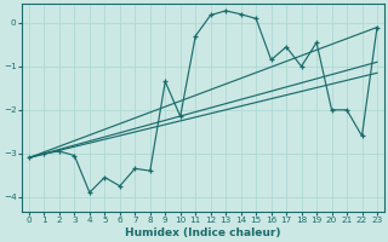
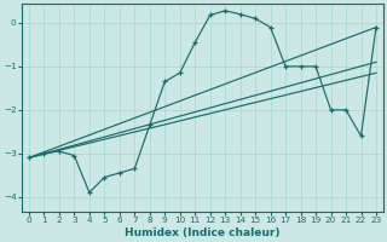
6: -3.75 -> -3.45
8: -3.40 -> -2.35
10: -2.15 -> -1.15
11: -0.30 -> -0.45
16: -0.85 -> -0.10
17: -0.55 -> -1.00
19: -0.45 -> -1.00
